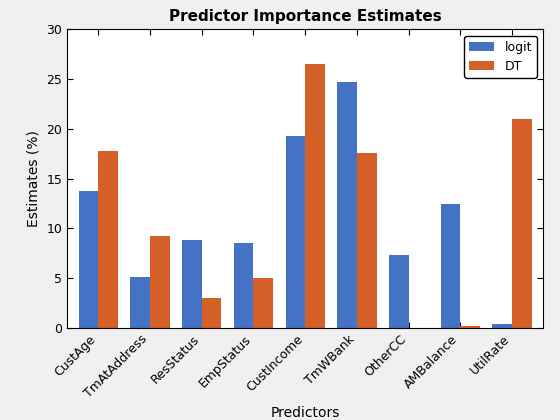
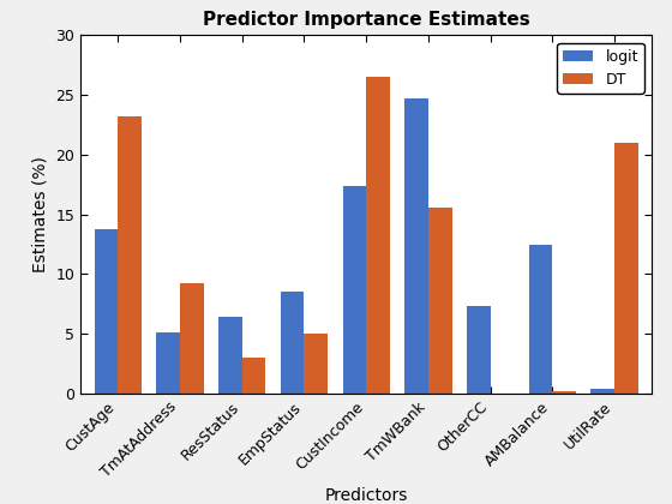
DT/CustAge: 17.8 -> 23.2
logit/ResStatus: 8.8 -> 6.4
logit/CustIncome: 19.3 -> 17.4
DT/TmWBank: 17.6 -> 15.6
